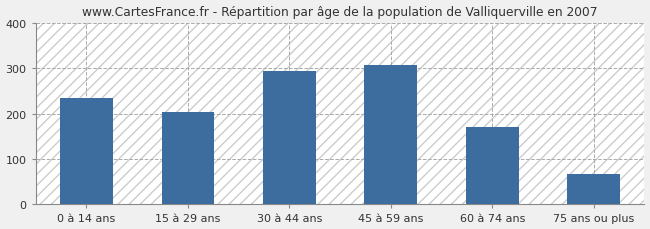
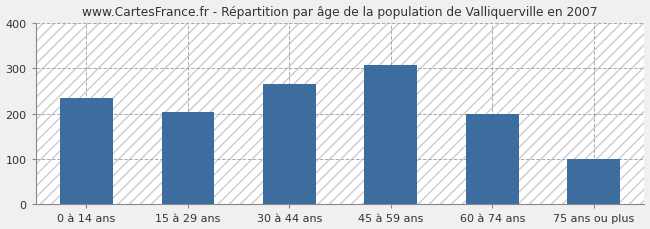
30 à 44 ans: 293 -> 265
60 à 74 ans: 170 -> 200
75 ans ou plus: 67 -> 100
